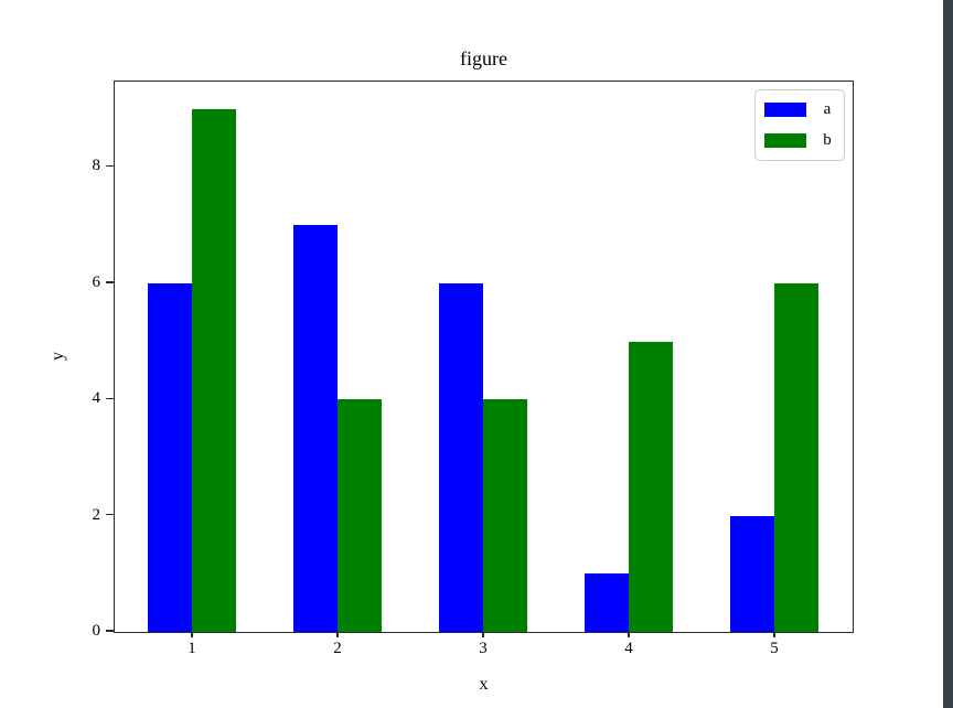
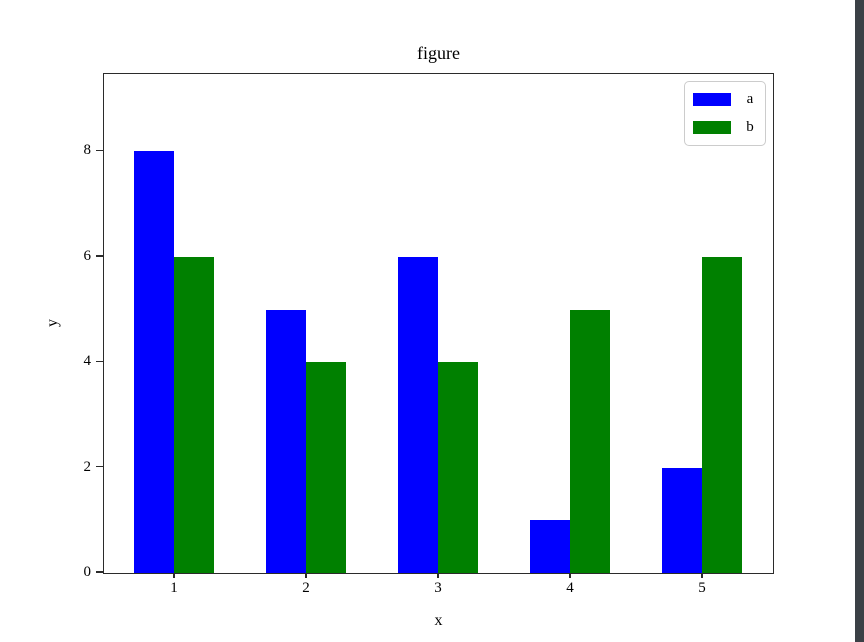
a/1: 6 -> 8
b/1: 9 -> 6
a/2: 7 -> 5
